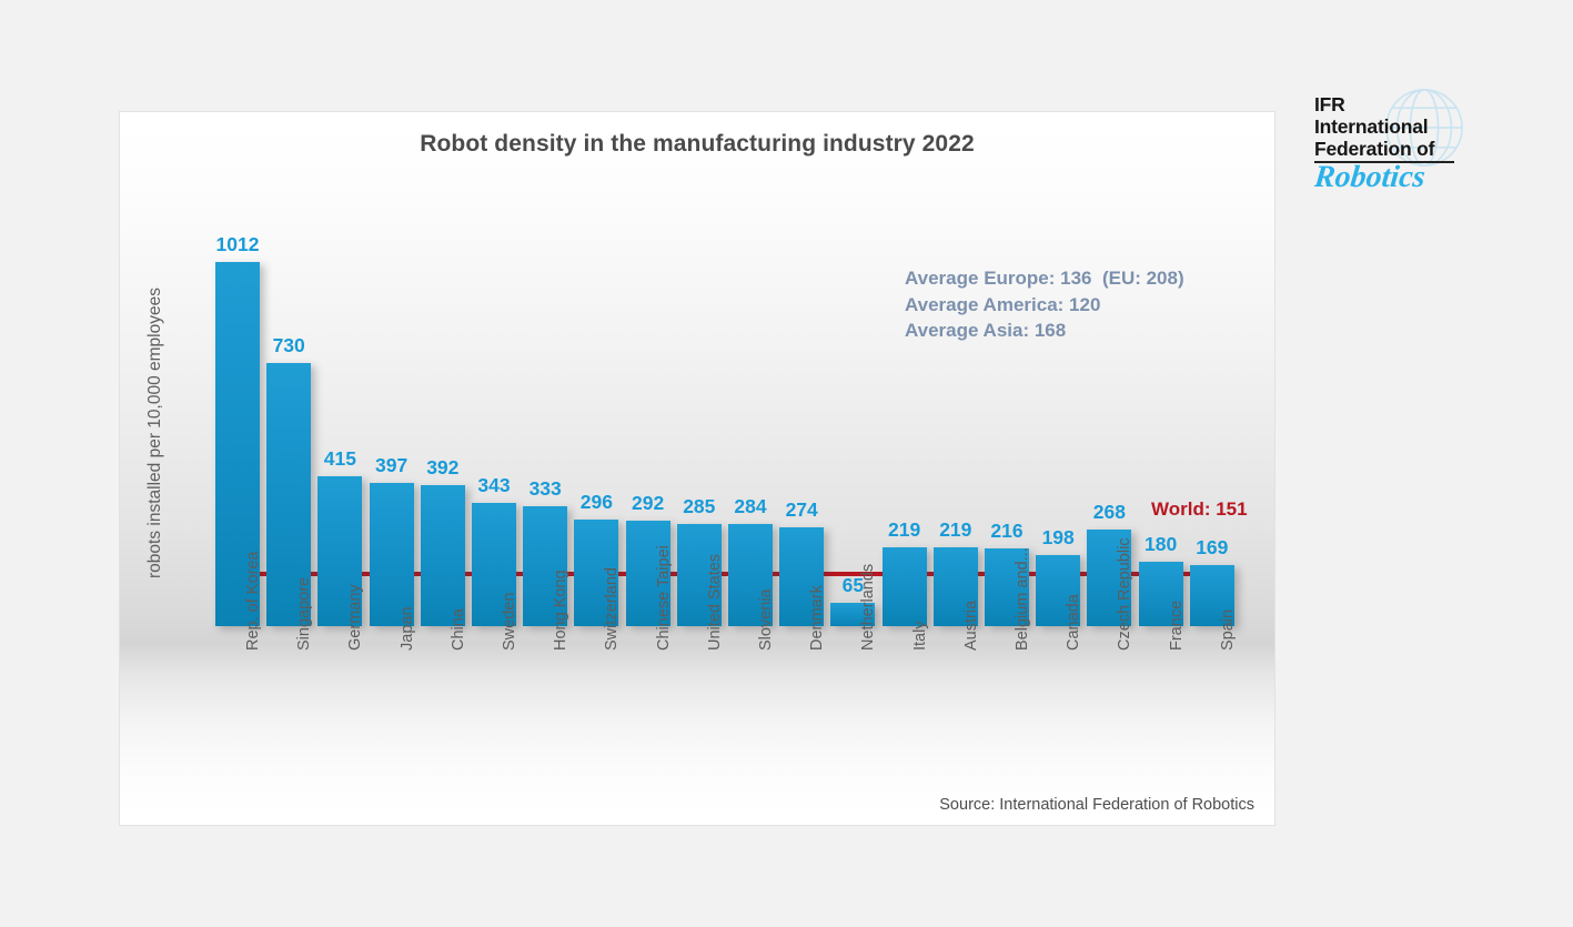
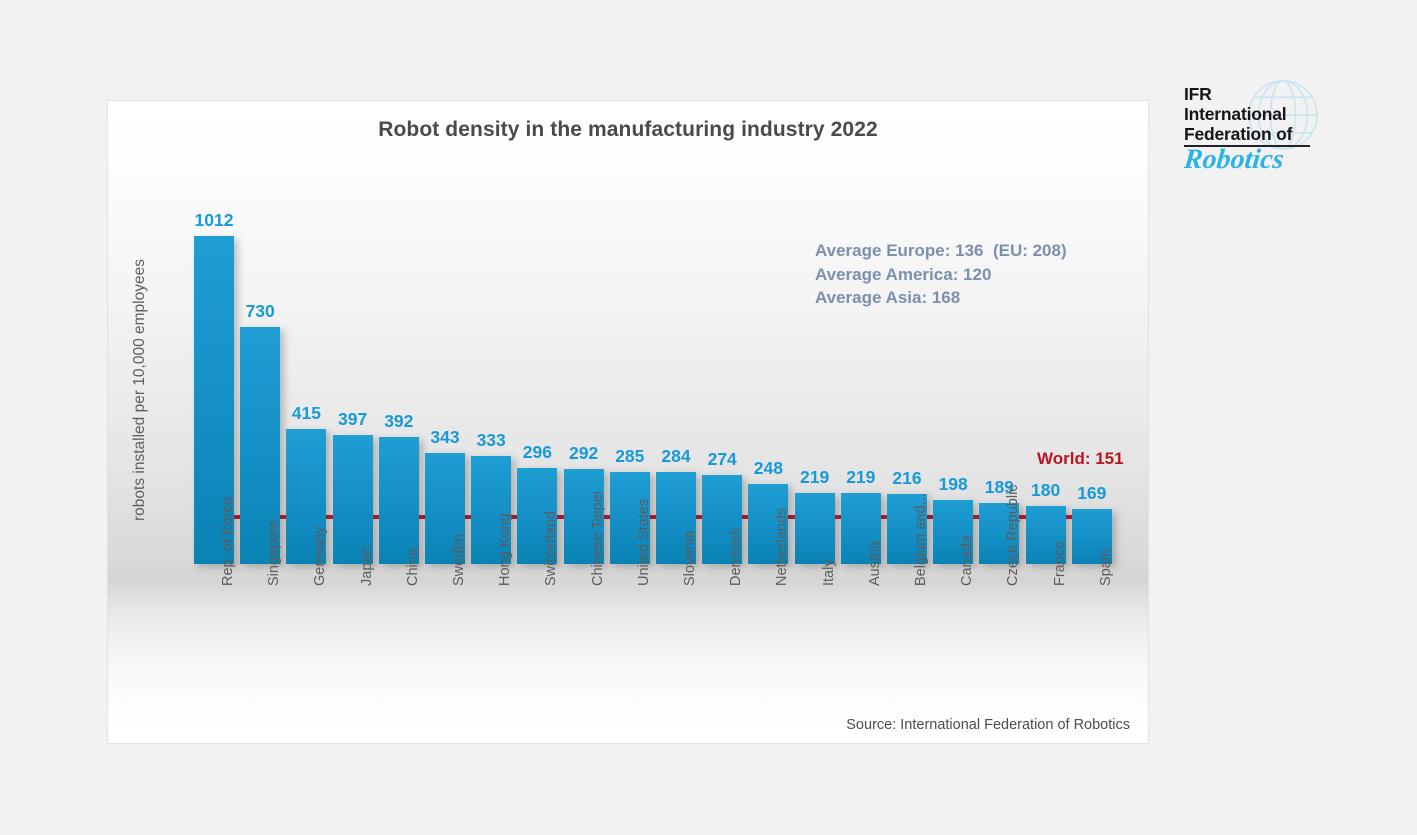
Netherlands: 65 -> 248
Czech Republic: 268 -> 189
